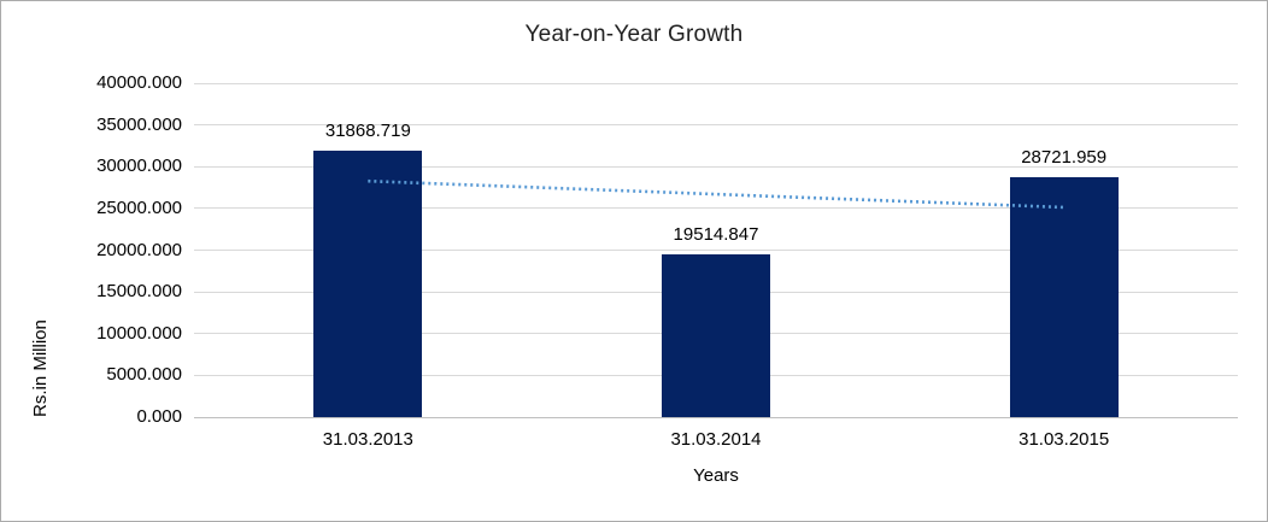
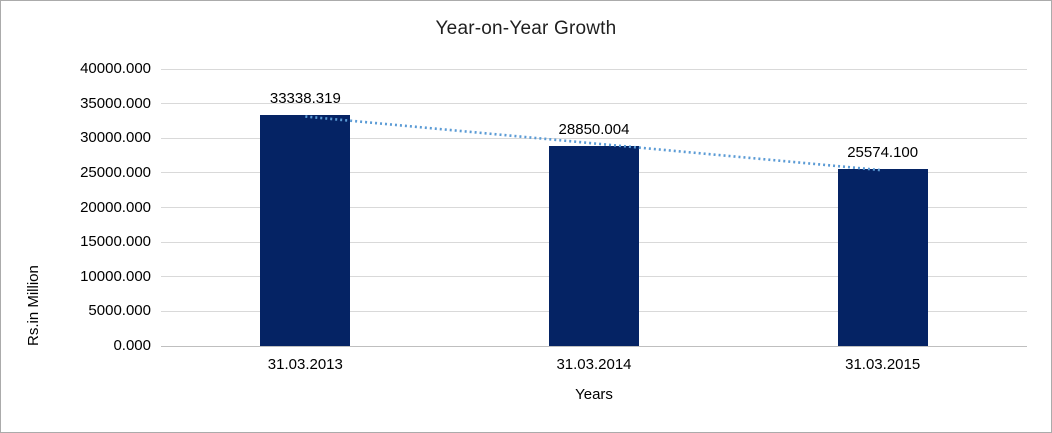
31.03.2013: 31868.719 -> 33338.319
31.03.2014: 19514.847 -> 28850.004
31.03.2015: 28721.959 -> 25574.100
